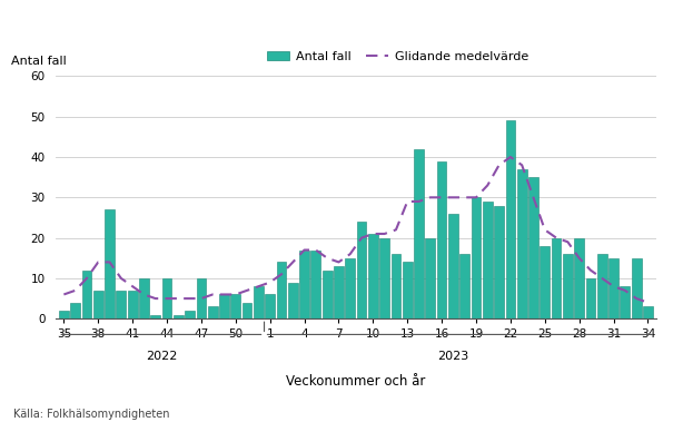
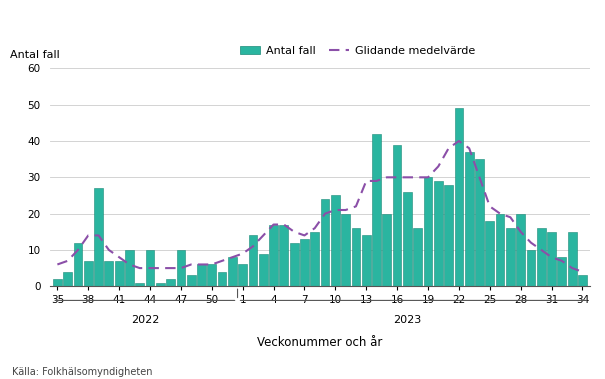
Antal fall/10: 21 -> 25
